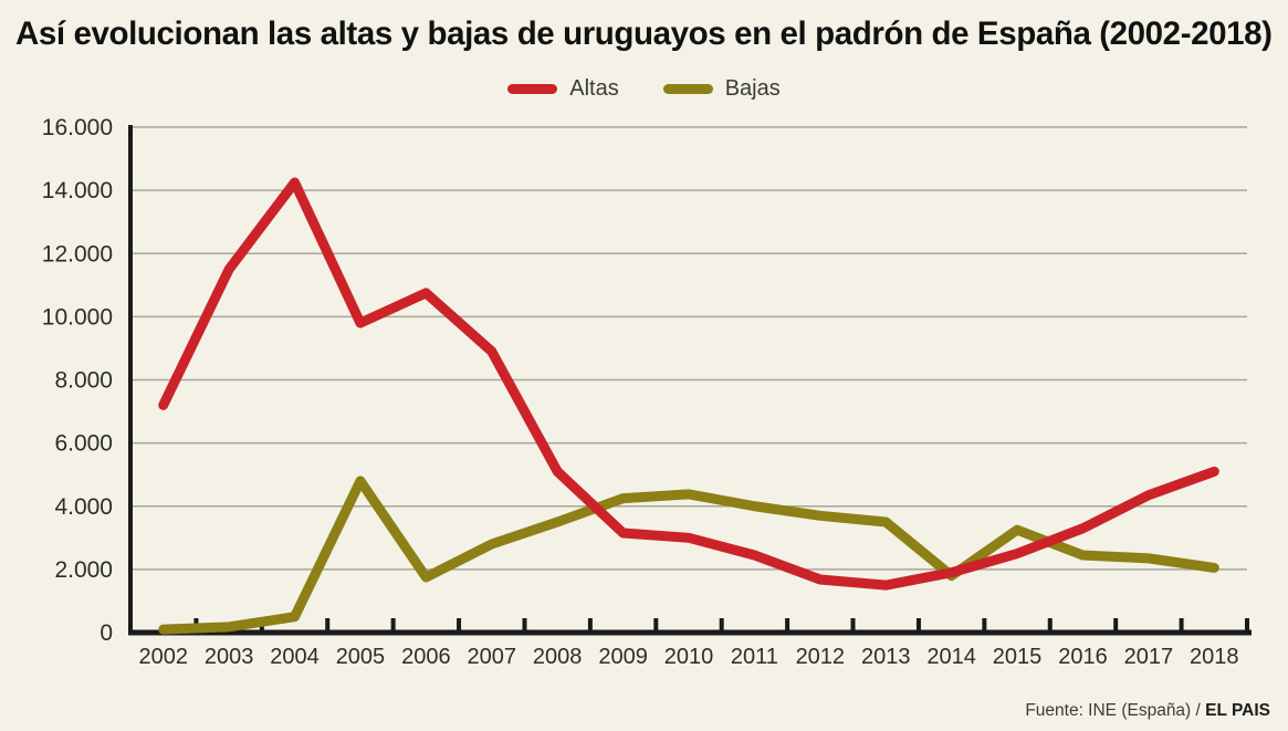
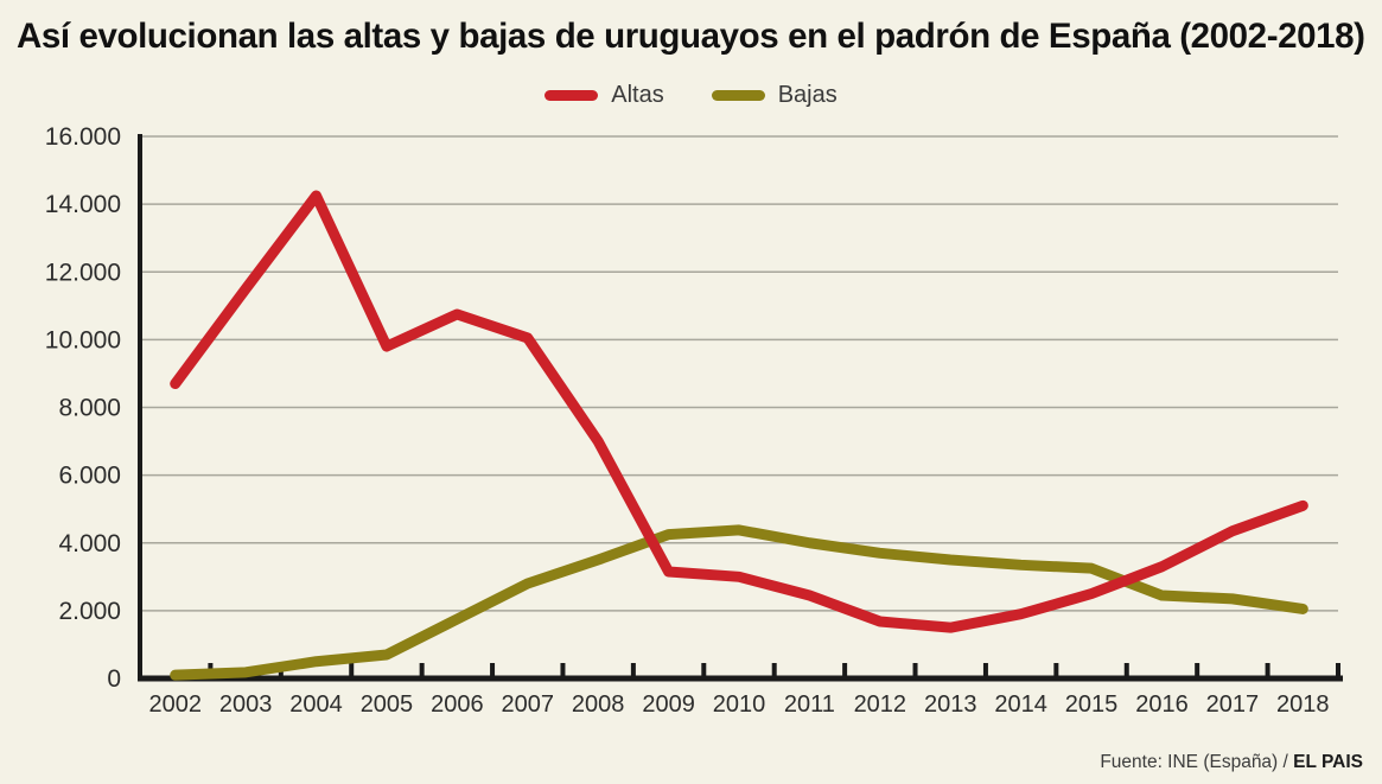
Altas/2002: 7200 -> 8700
Bajas/2005: 4800 -> 700
Altas/2007: 8900 -> 10000
Altas/2008: 5100 -> 7000
Bajas/2014: 1800 -> 3400
